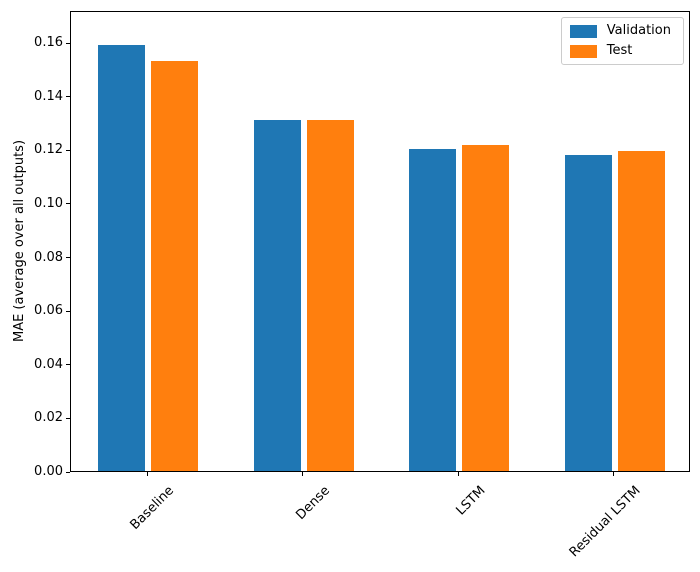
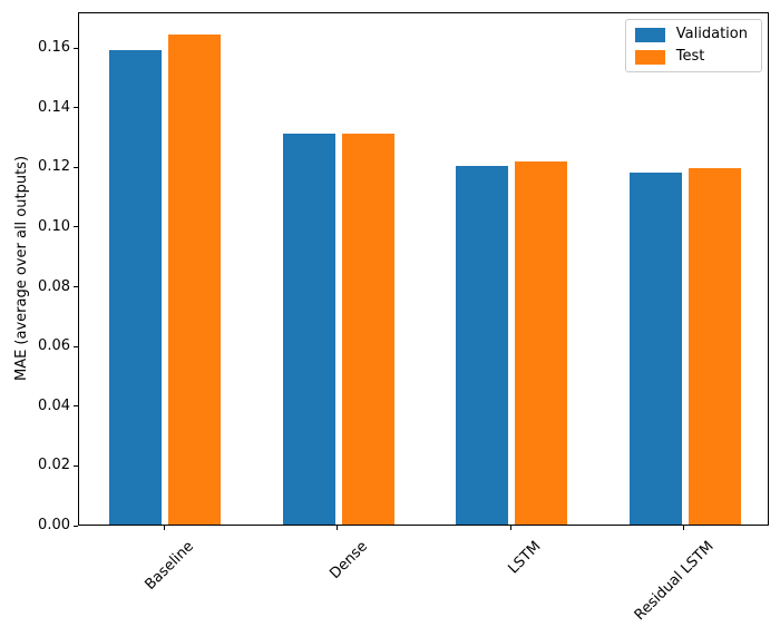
Test/Baseline: 0.153 -> 0.164
